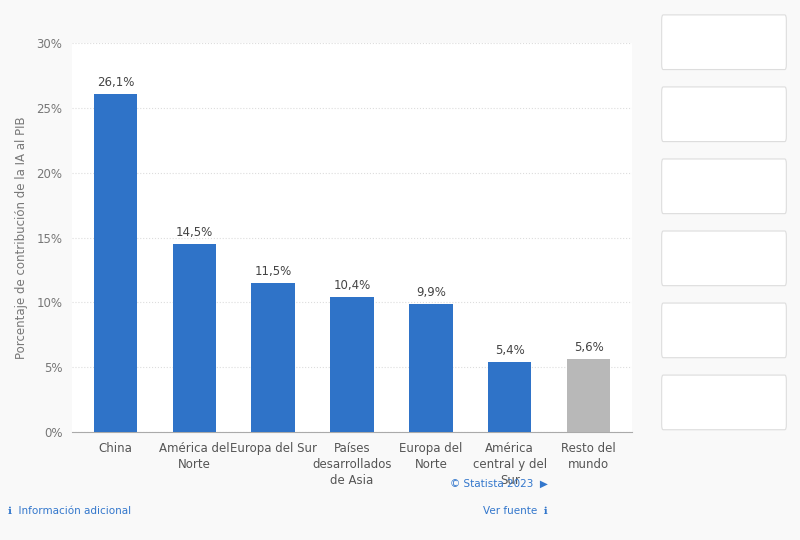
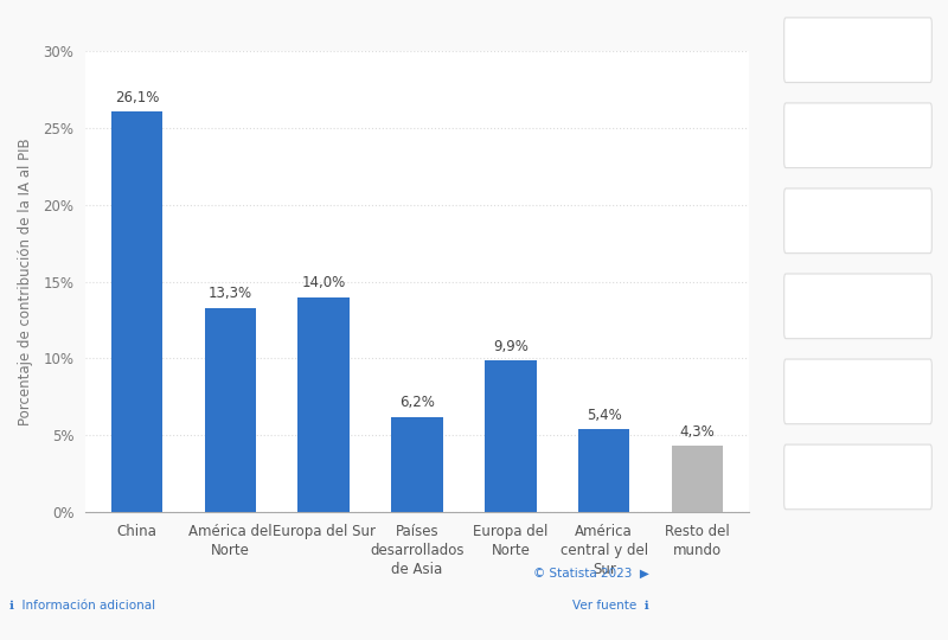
América del Norte: 14,5% -> 13,3%
Europa del Sur: 11,5% -> 14,0%
Países desarrollados de Asia: 10,4% -> 6,2%
Resto del mundo: 5,6% -> 4,3%
